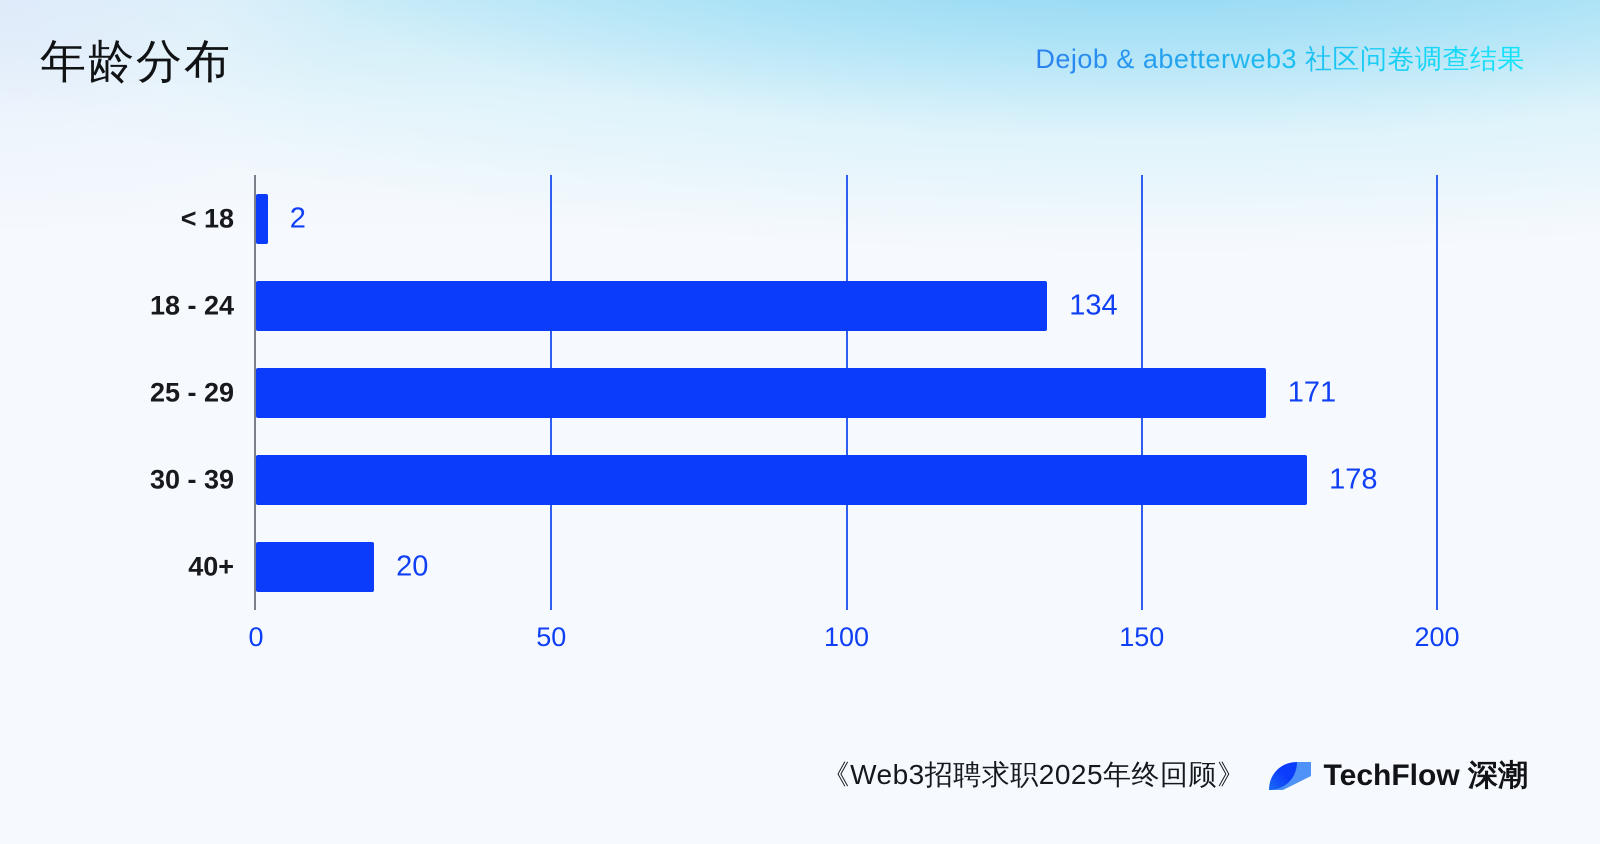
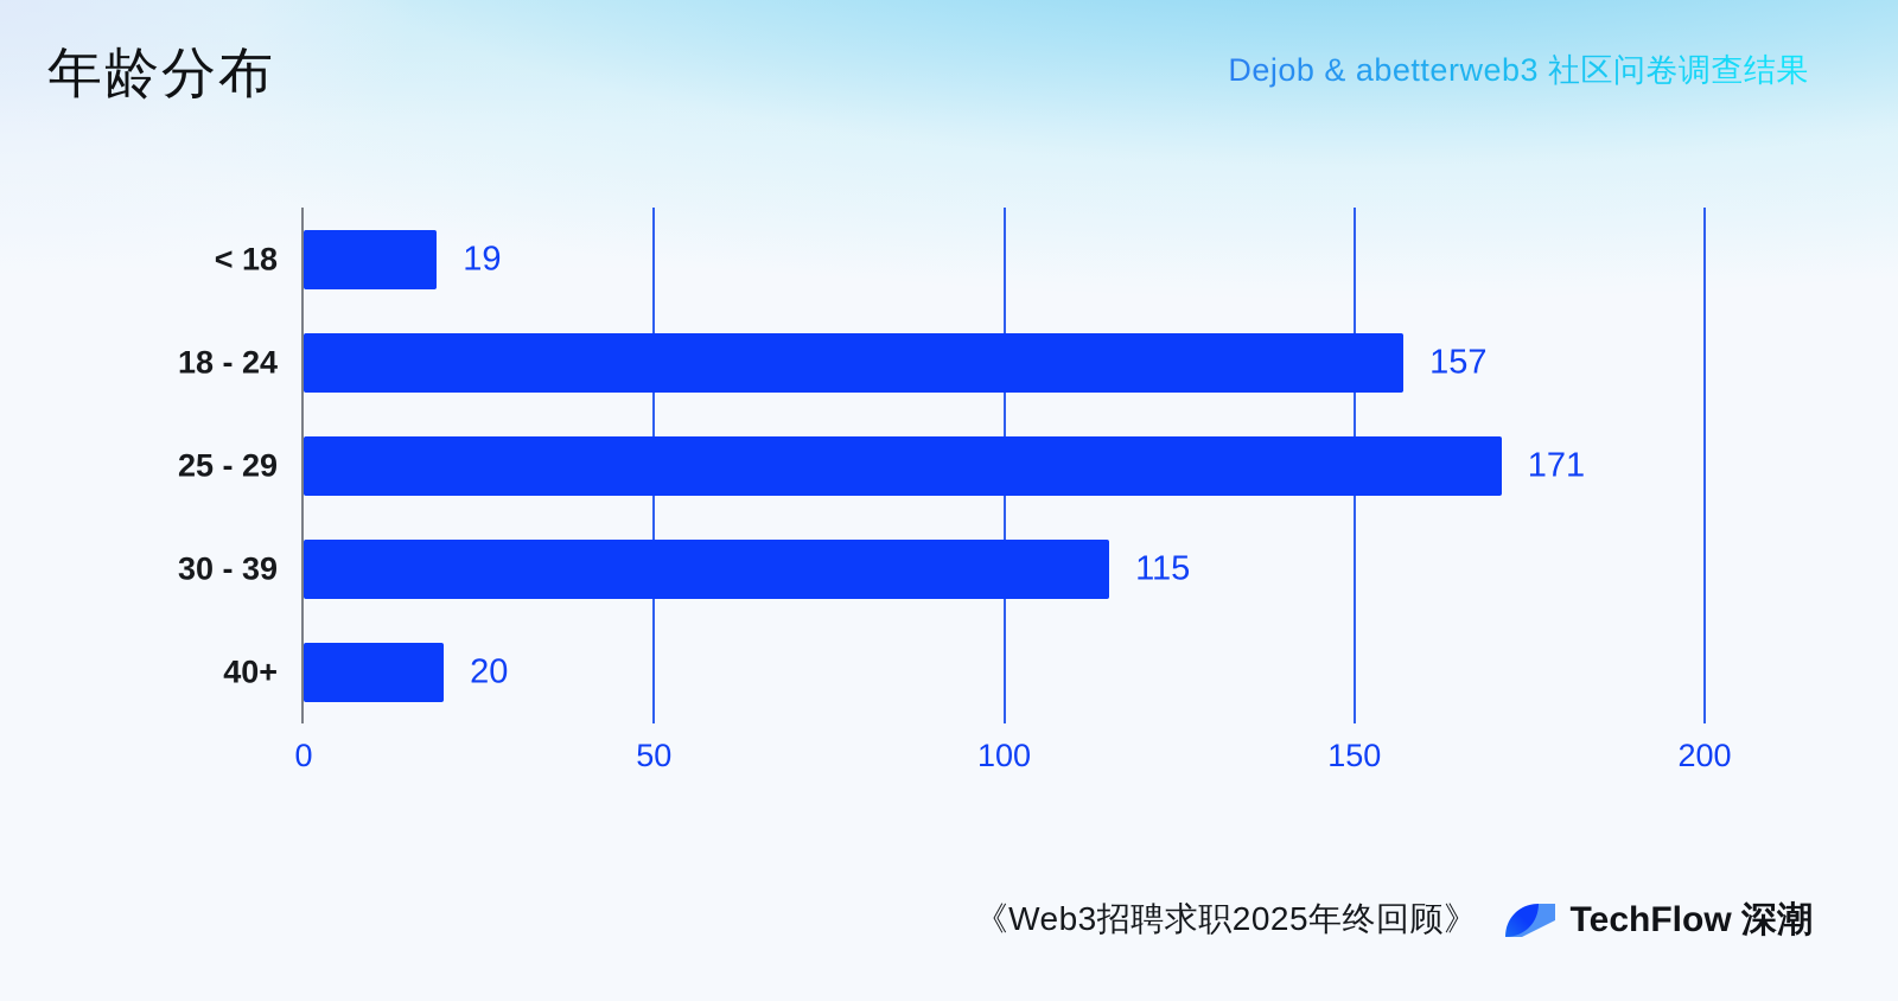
< 18: 2 -> 19
18 - 24: 134 -> 157
30 - 39: 178 -> 115
